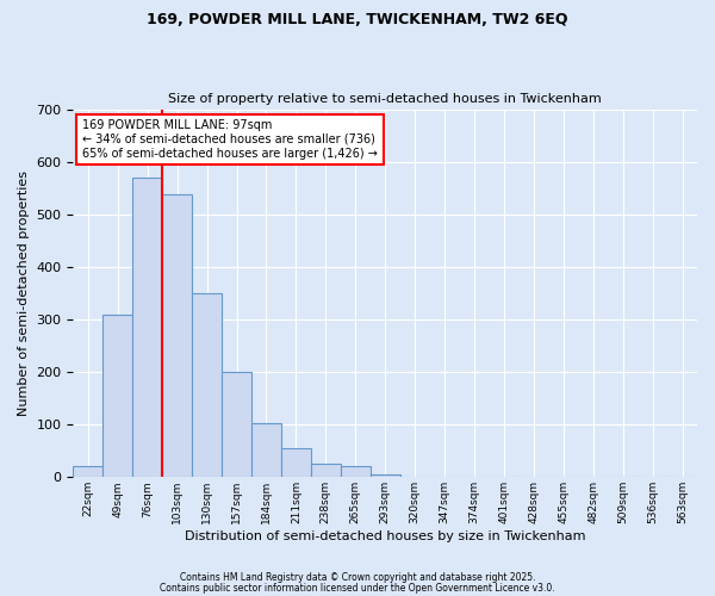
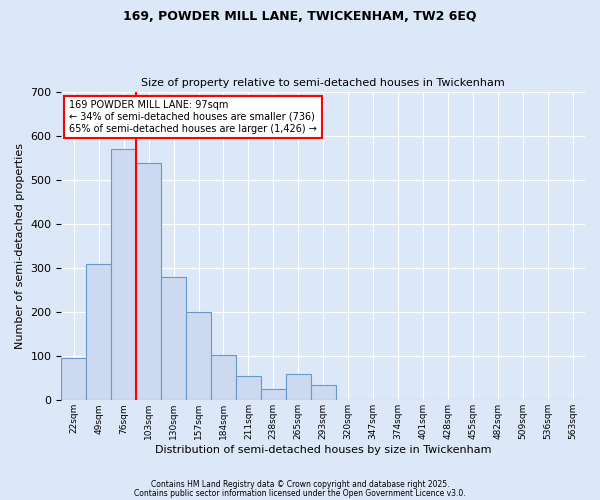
22sqm: 22 -> 95
130sqm: 350 -> 280
265sqm: 20 -> 60
293sqm: 6 -> 35
